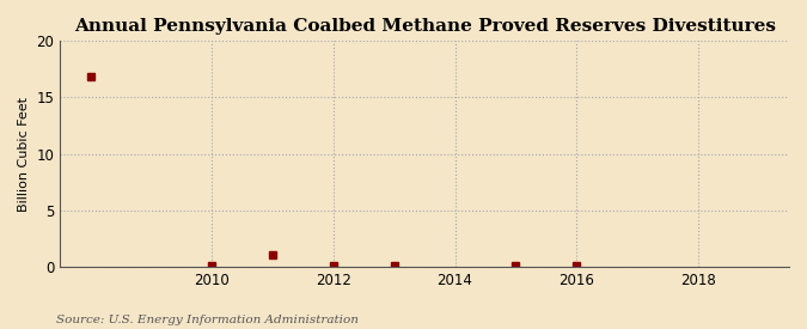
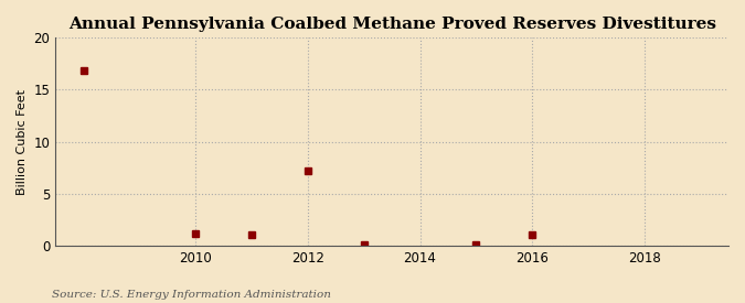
2010: 0.1 -> 1.2
2012: 0.1 -> 7.2
2016: 0.1 -> 1.0
